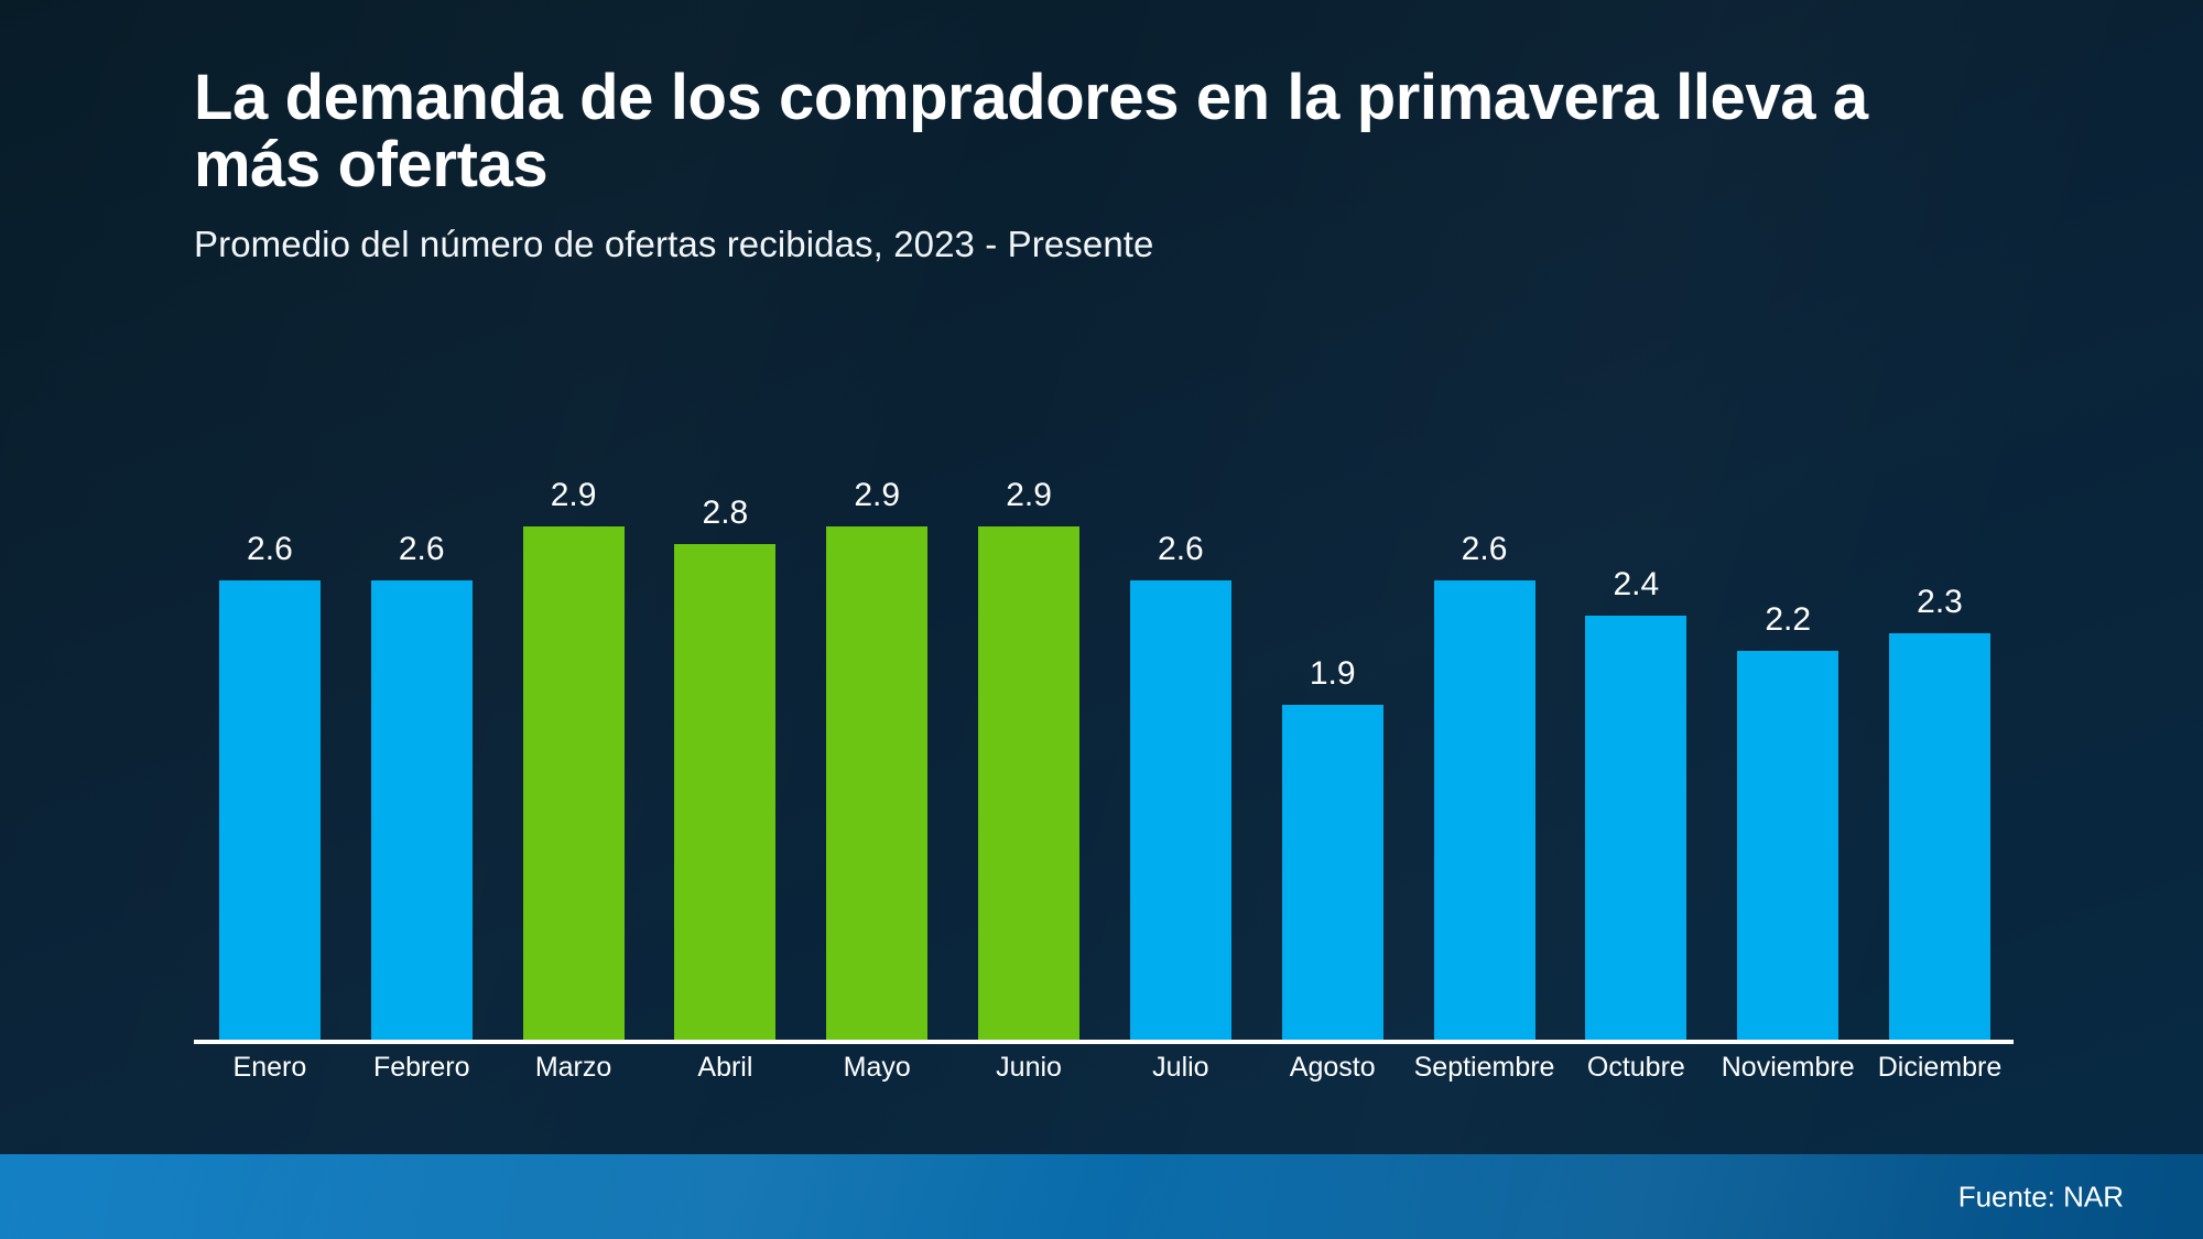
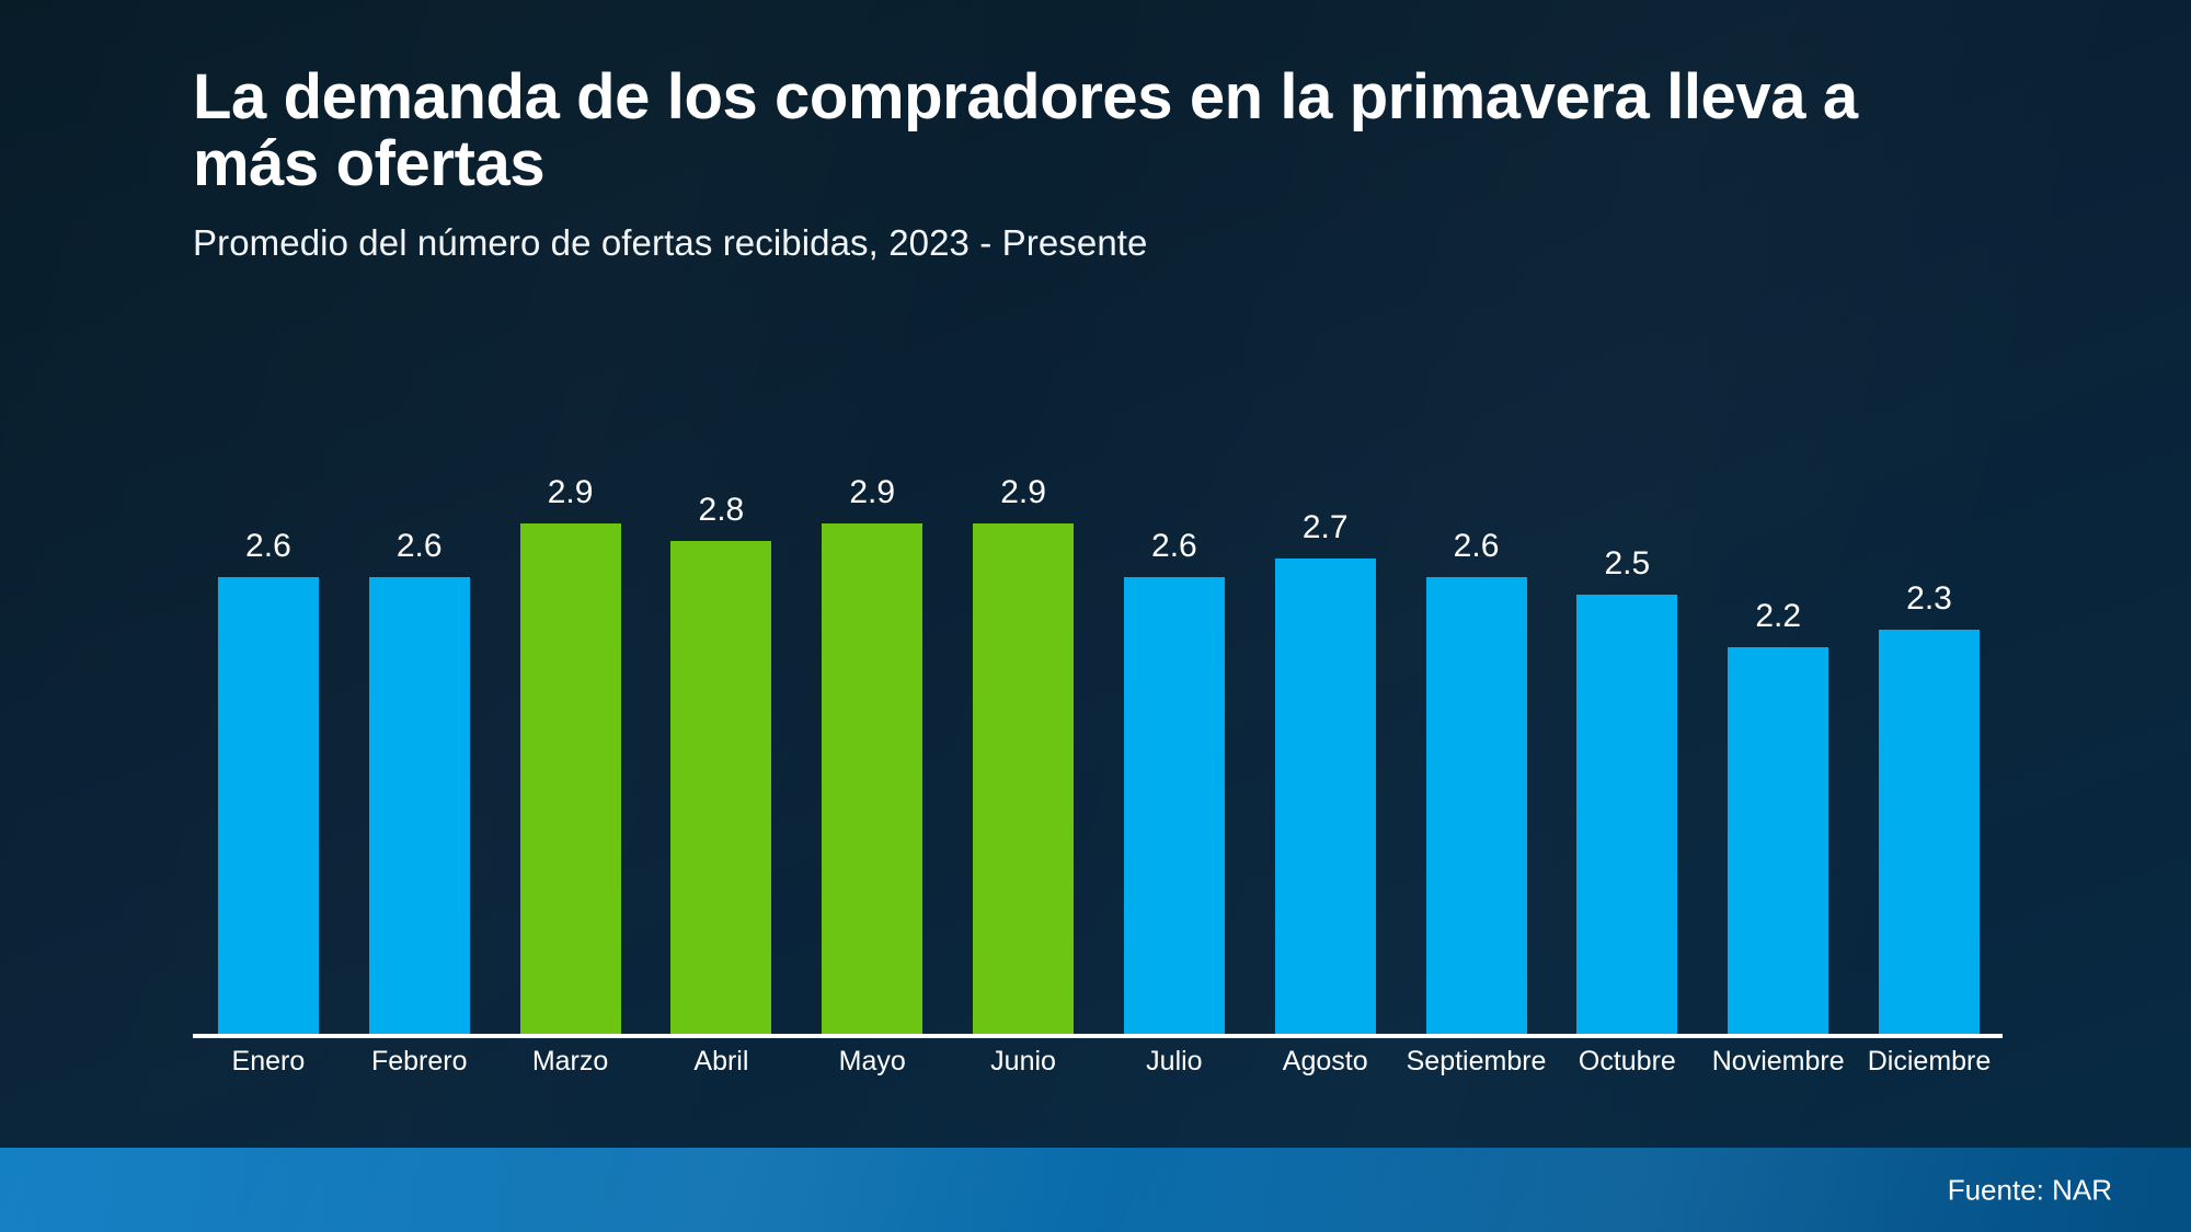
Agosto: 1.9 -> 2.7
Octubre: 2.4 -> 2.5
